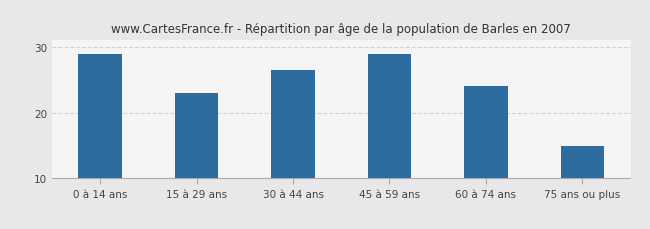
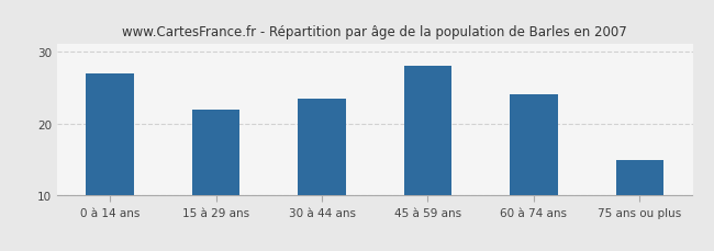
0 à 14 ans: 29.0 -> 27.0
15 à 29 ans: 23.0 -> 22.0
30 à 44 ans: 26.5 -> 23.4
45 à 59 ans: 29.0 -> 28.0
